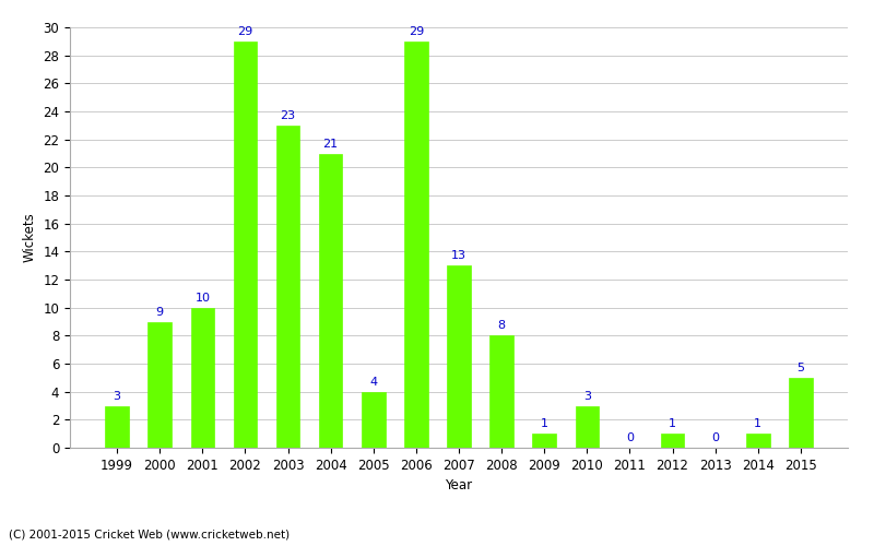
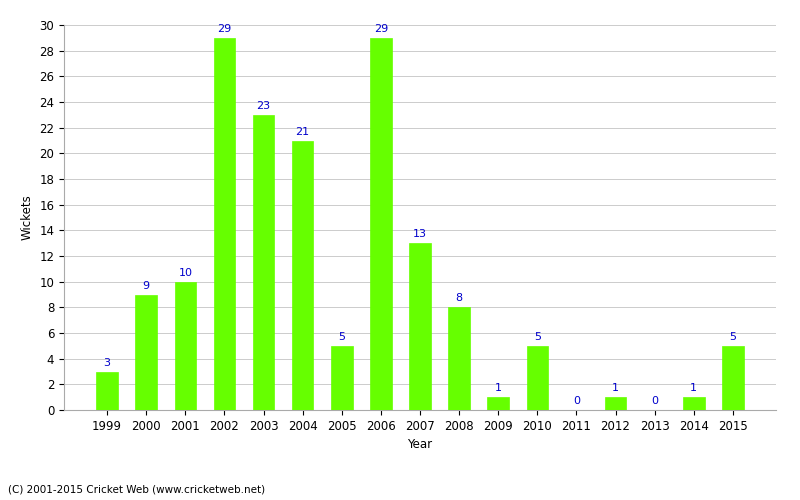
2005: 4 -> 5
2010: 3 -> 5
